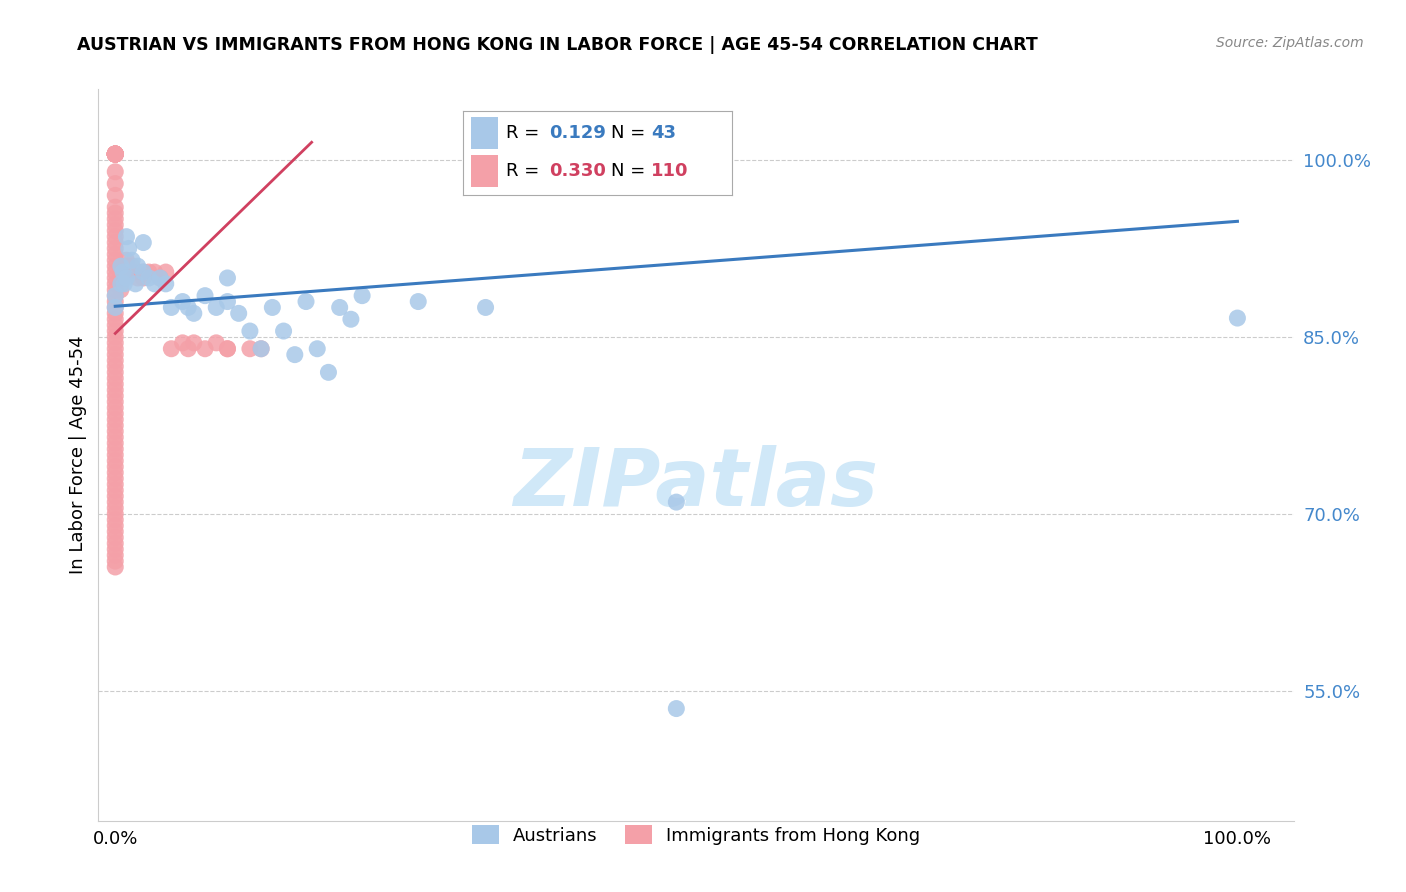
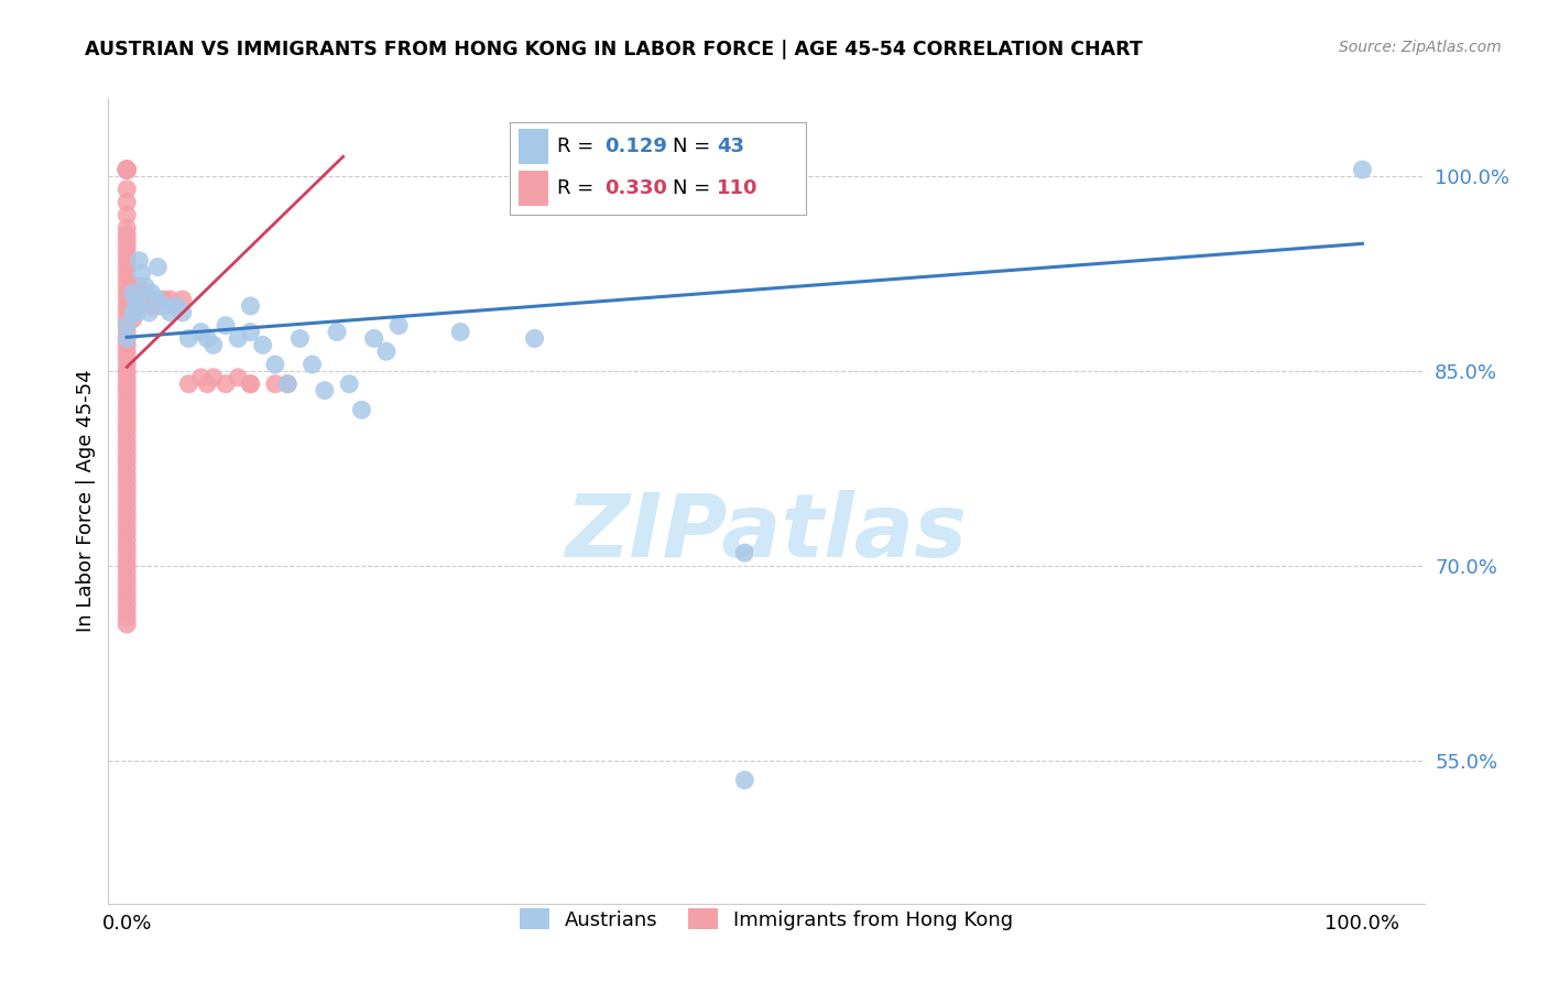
Austrians/100.0%: 86.6% -> 100.5%
